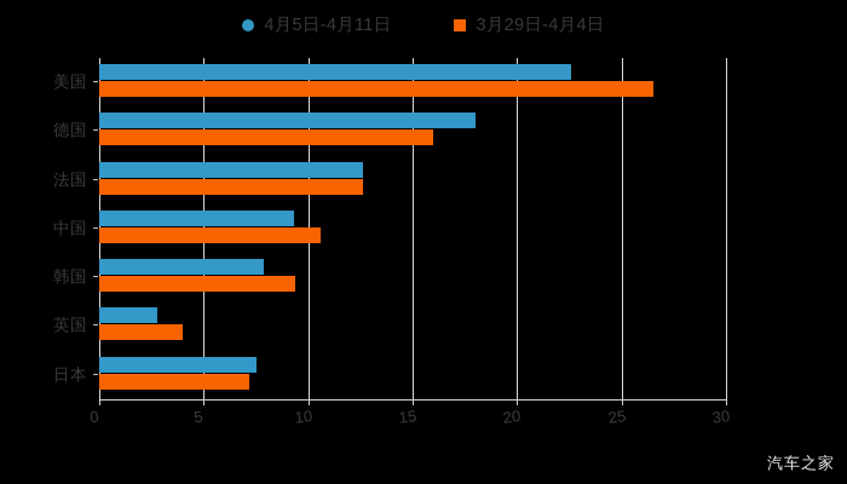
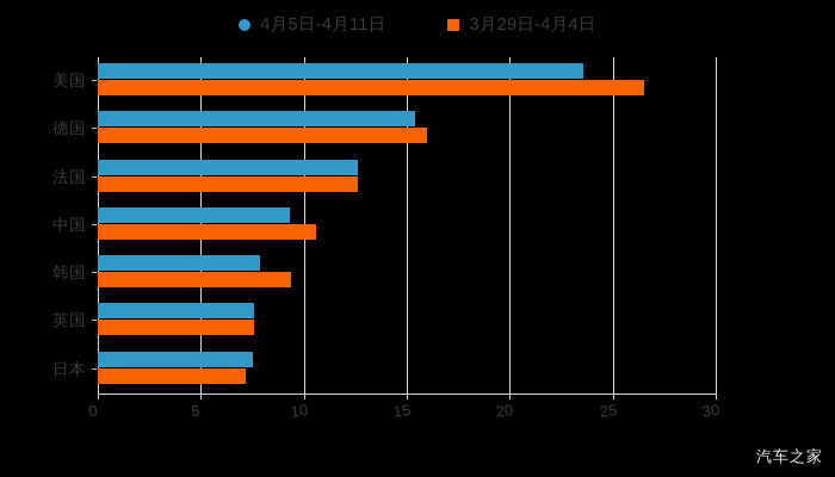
4月5日-4月11日/美国: 22.6 -> 23.6
4月5日-4月11日/德国: 18.0 -> 15.4
4月5日-4月11日/英国: 2.8 -> 7.6
3月29日-4月4日/英国: 4.0 -> 7.6
